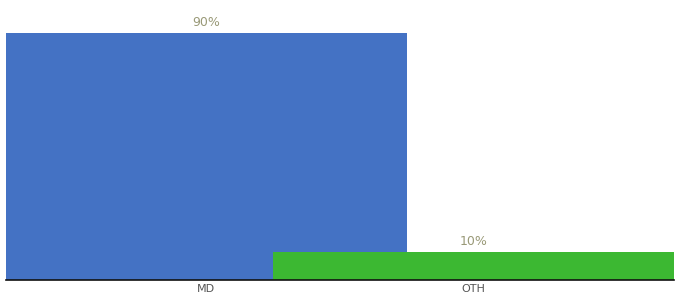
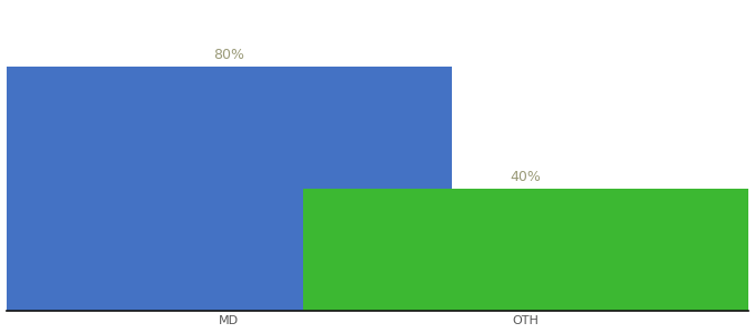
MD: 90% -> 80%
OTH: 10% -> 40%
